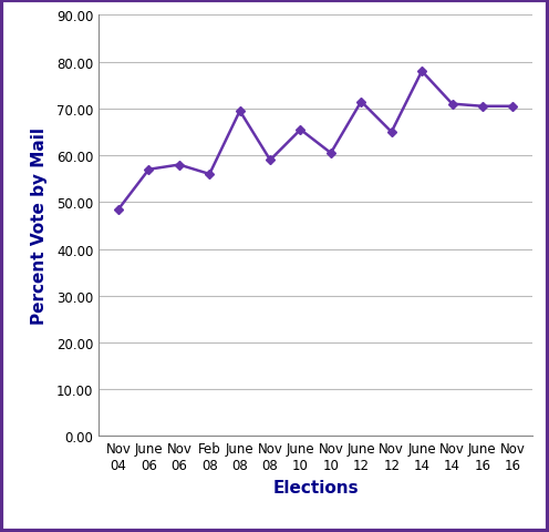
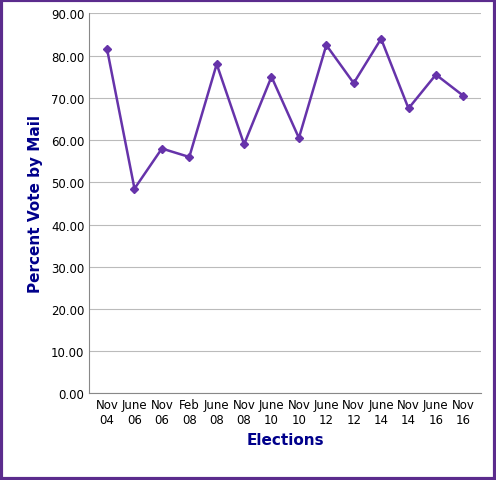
Nov 04: 48.5 -> 81.5
June 06: 57.0 -> 48.5
June 08: 69.5 -> 78.0
June 10: 65.5 -> 75.0
June 12: 71.5 -> 82.5
Nov 12: 65.0 -> 73.5
June 14: 78.0 -> 84.0
Nov 14: 71.0 -> 67.5
June 16: 70.5 -> 75.5
